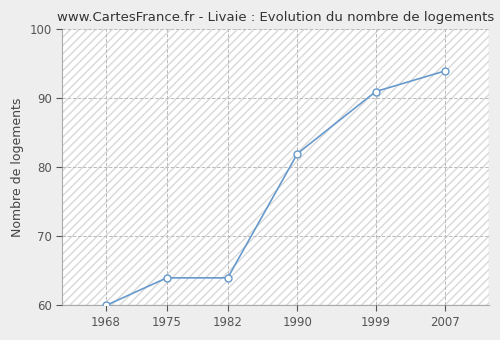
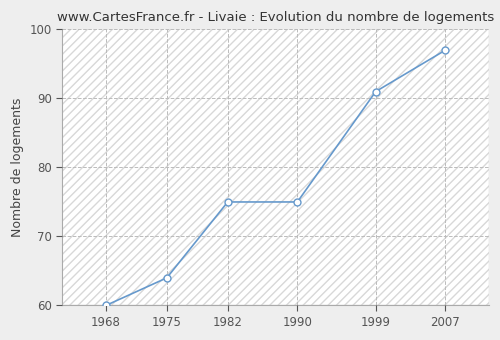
1982: 64 -> 75
1990: 82 -> 75
2007: 94 -> 97
